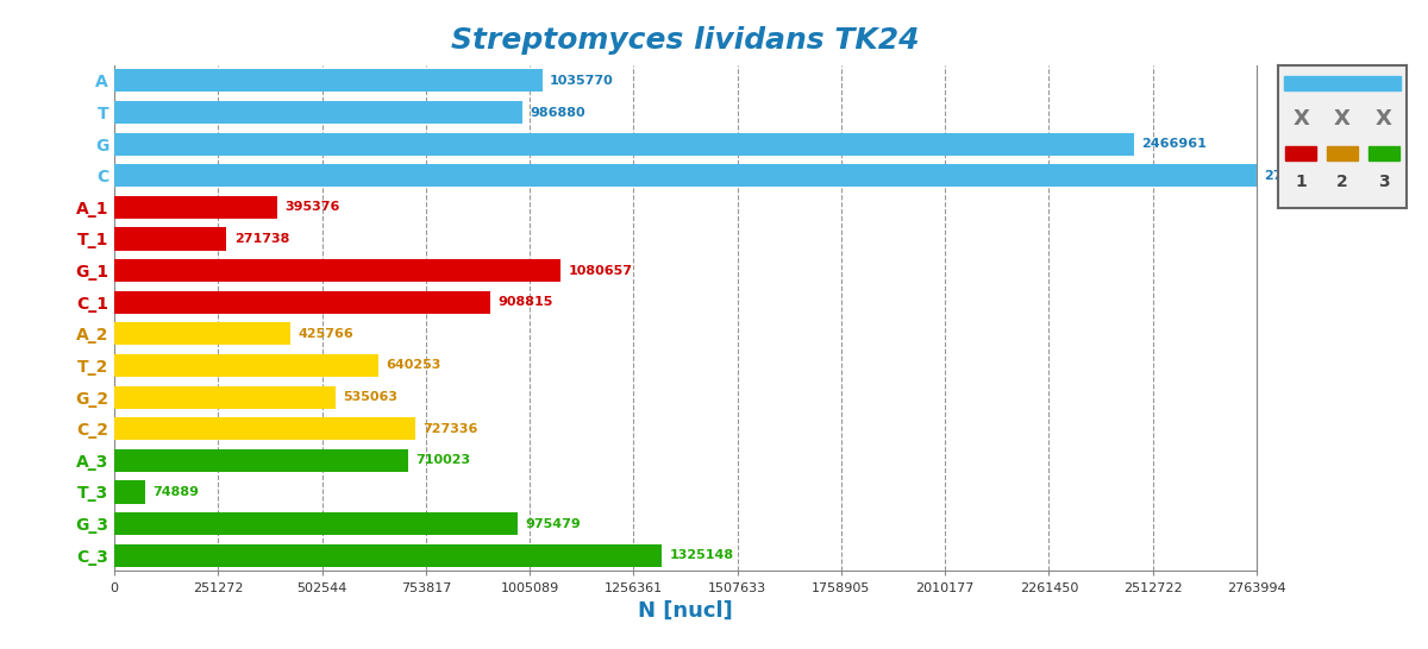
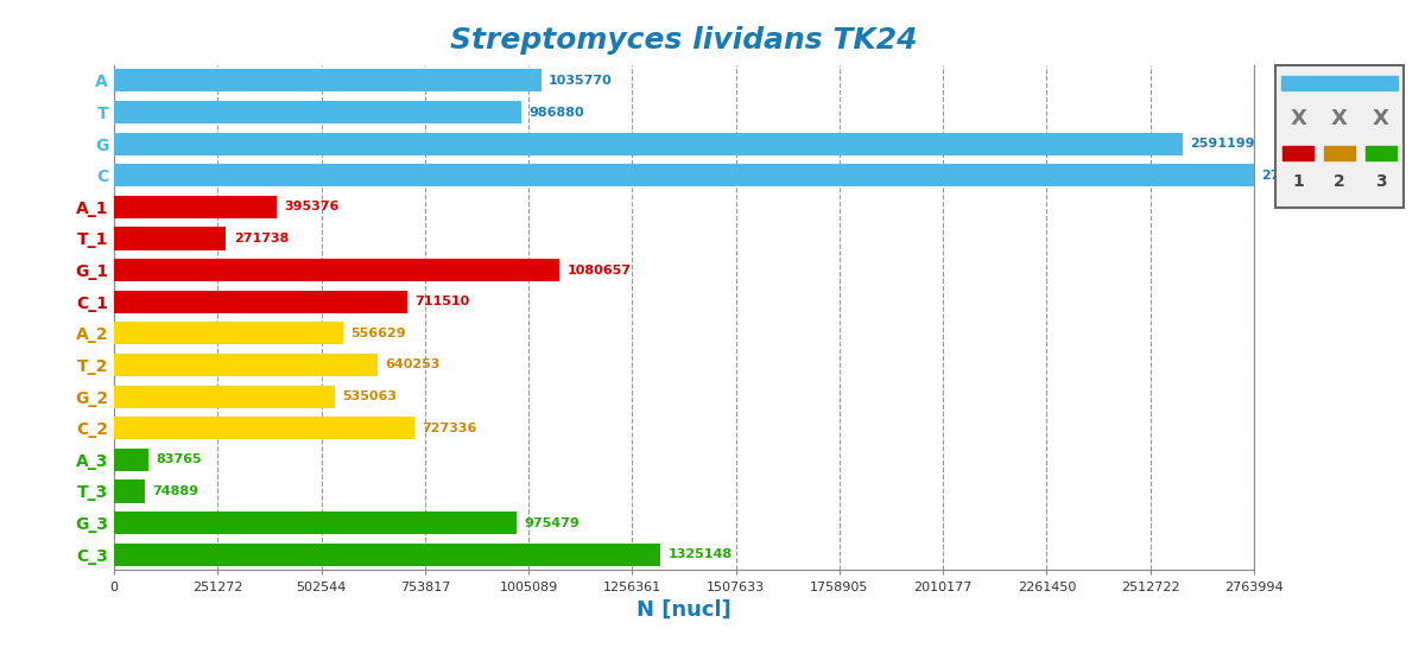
G: 2466961 -> 2591199
C_1: 908815 -> 711510
A_2: 425766 -> 556629
A_3: 710023 -> 83765
